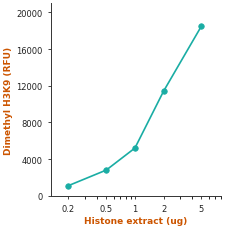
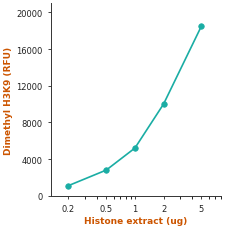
2: 11400 -> 10000
